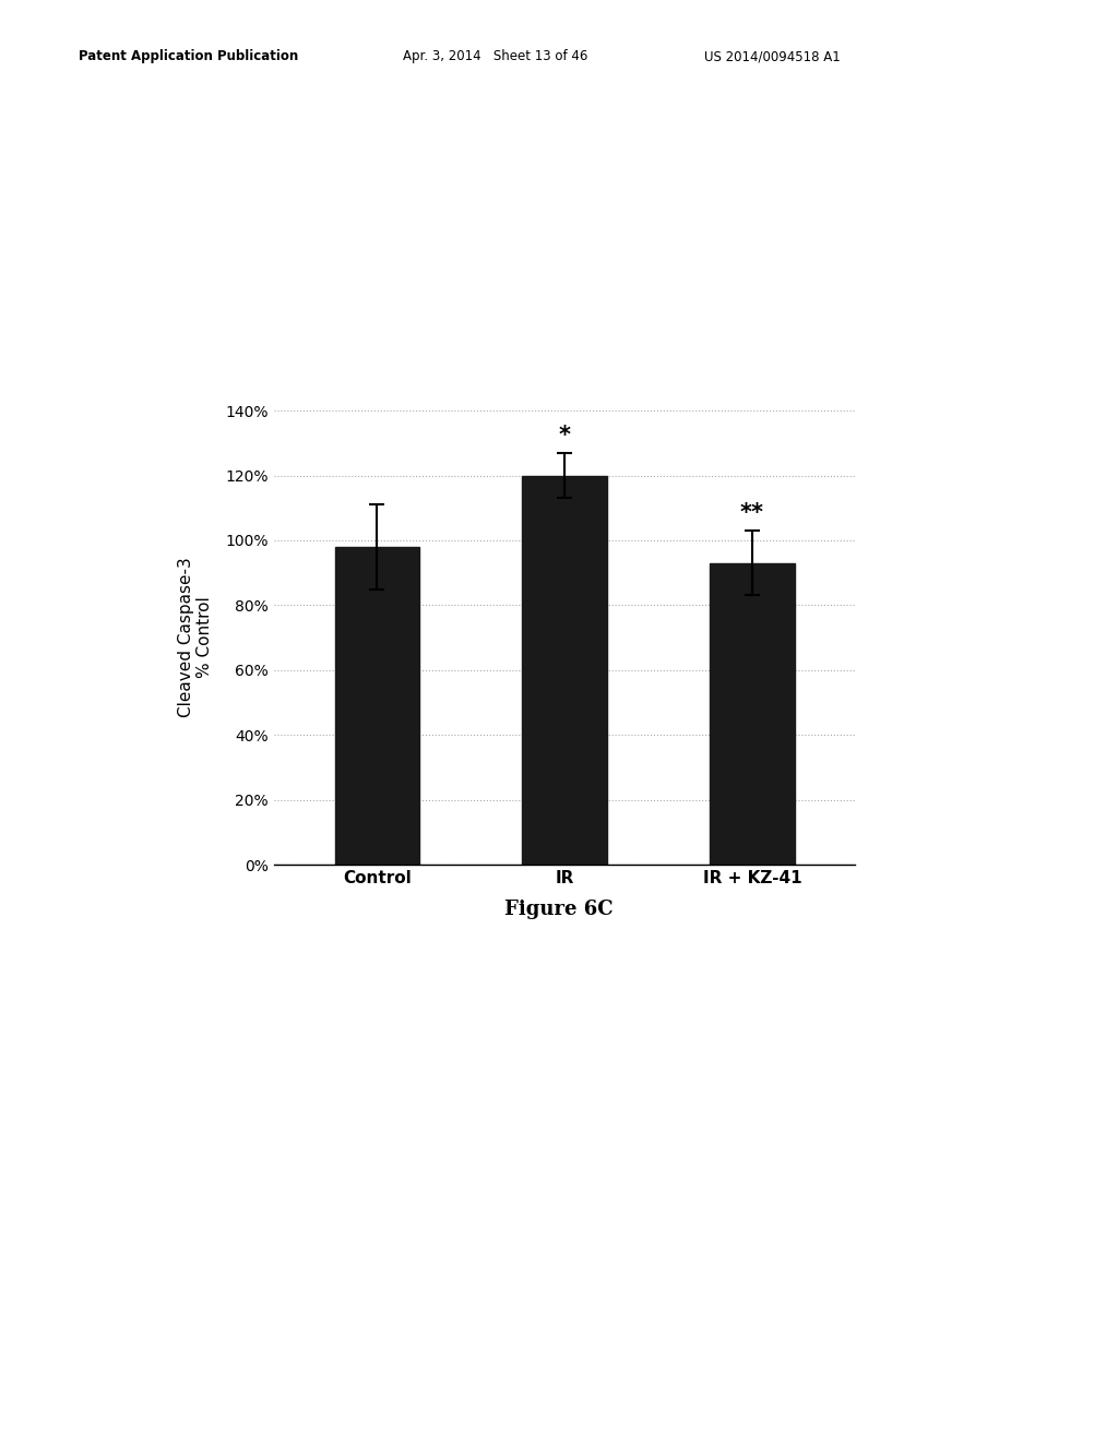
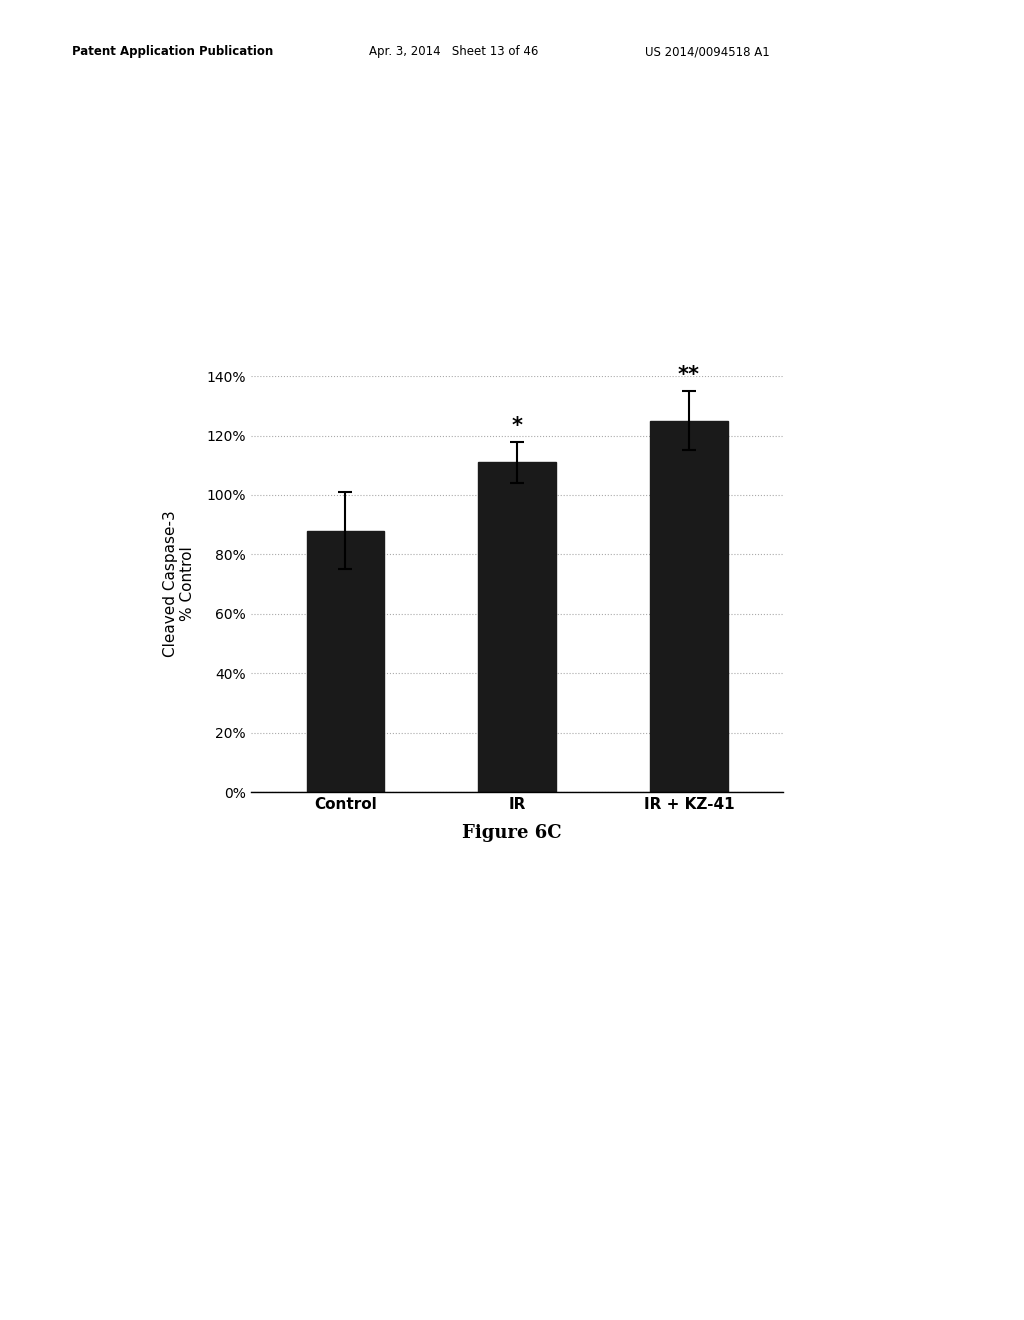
Control: 98% -> 88%
IR: 120% -> 111%
IR + KZ-41: 93% -> 125%
